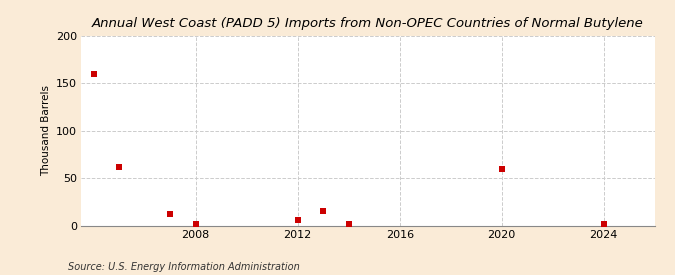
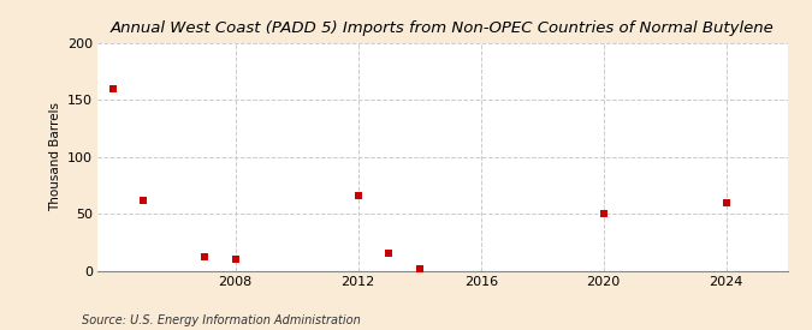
2008: 2 -> 10
2012: 6 -> 66
2020: 60 -> 50
2024: 2 -> 60
